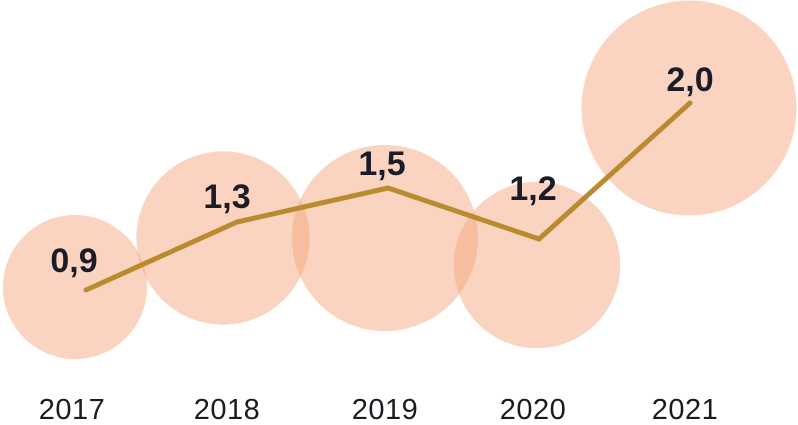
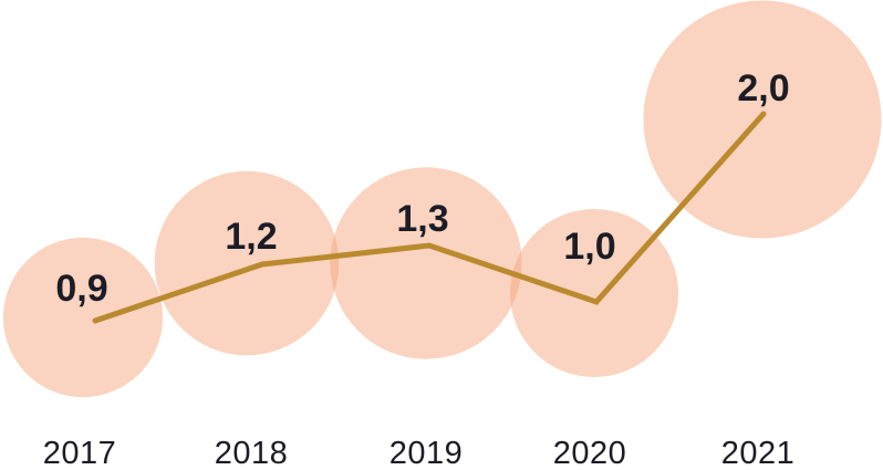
2018: 1,3 -> 1,2
2019: 1,5 -> 1,3
2020: 1,2 -> 1,0
